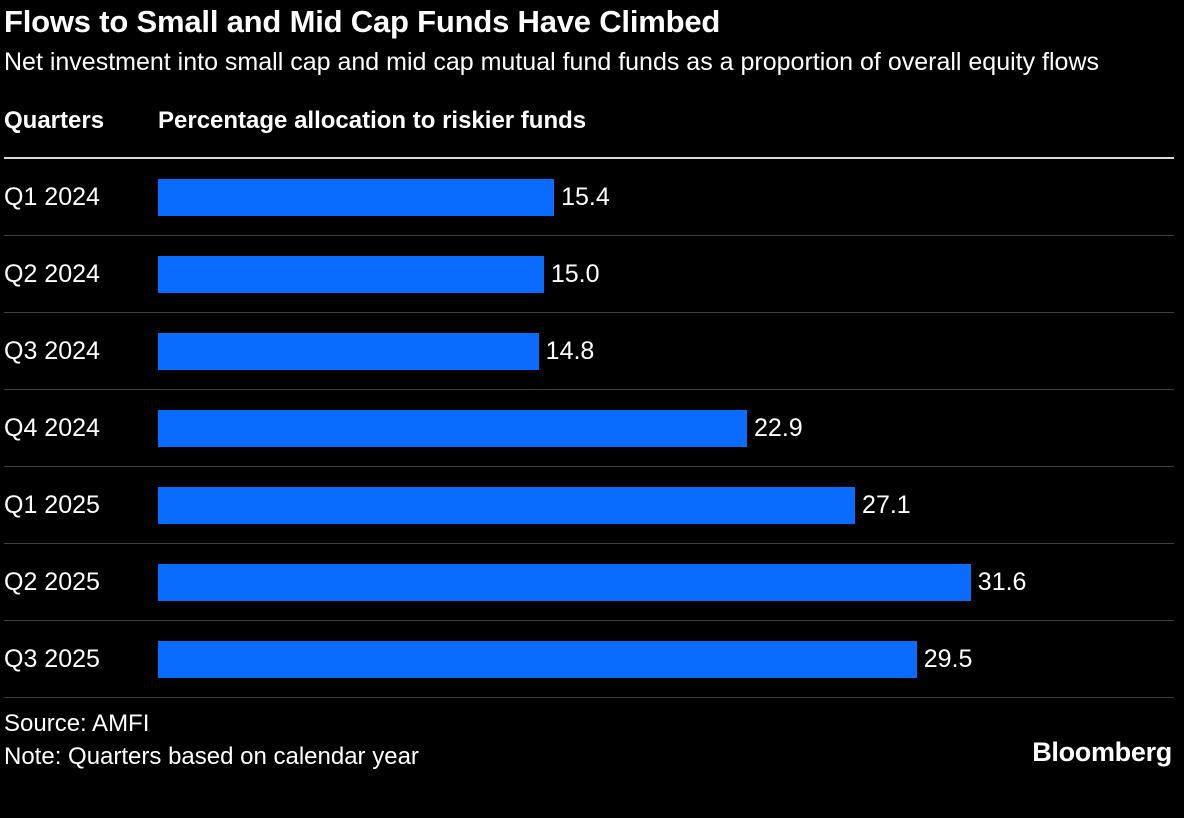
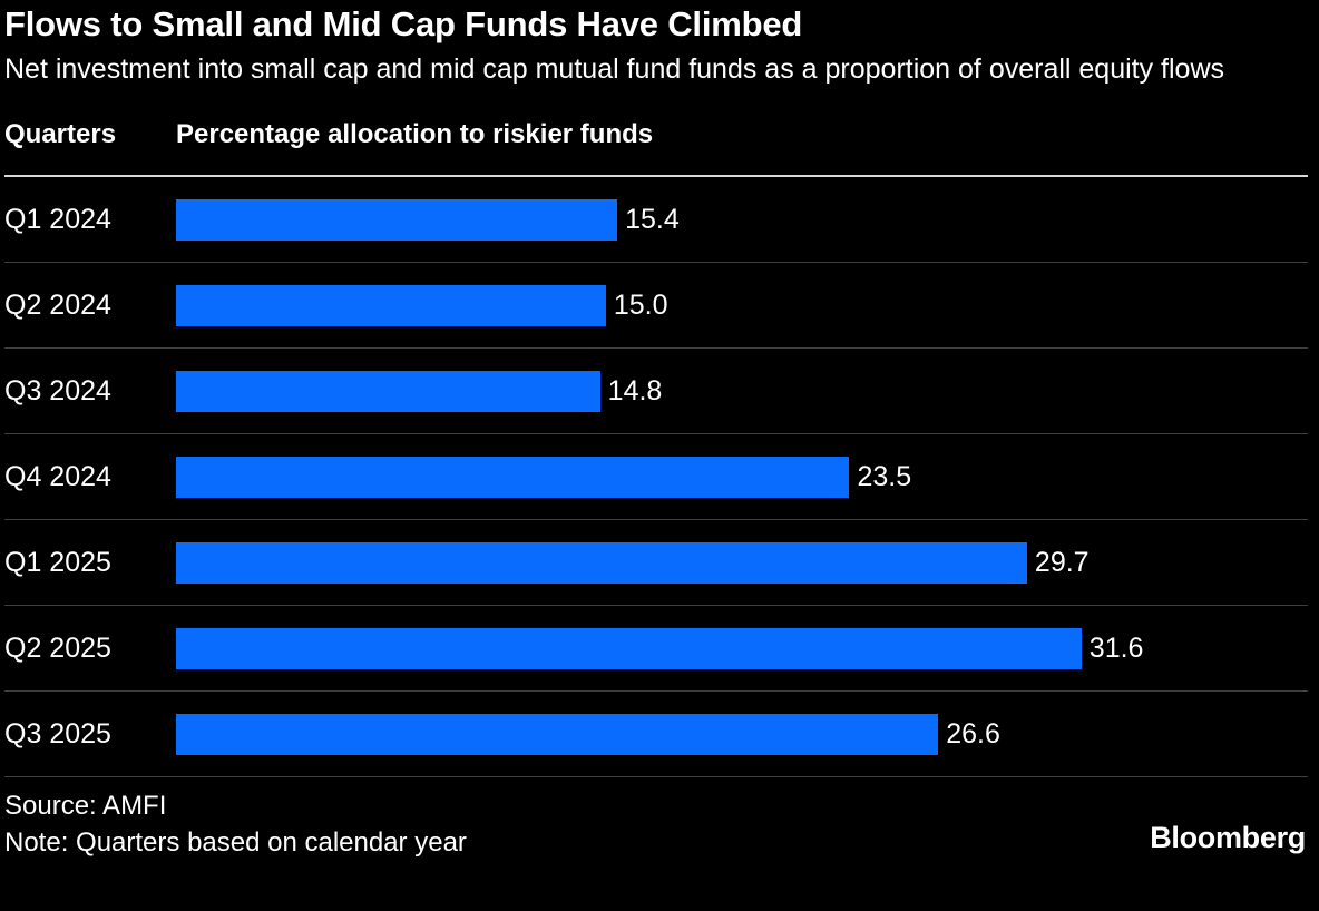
Q4 2024: 22.9 -> 23.5
Q1 2025: 27.1 -> 29.7
Q3 2025: 29.5 -> 26.6
